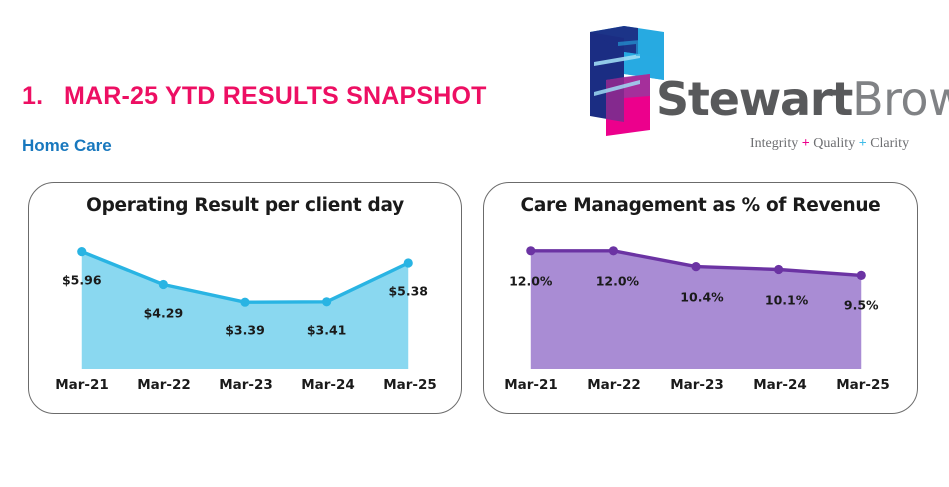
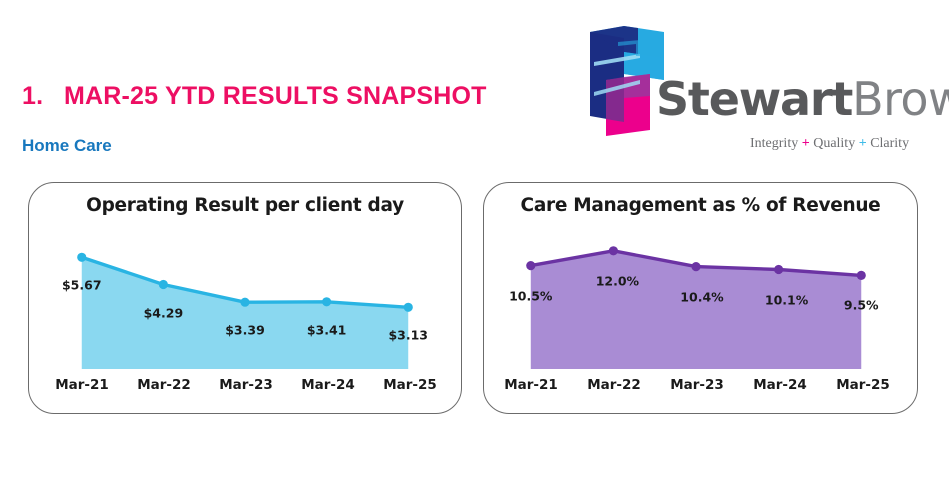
Operating Result per client day/Mar-21: $5.96 -> $5.67
Operating Result per client day/Mar-25: $5.38 -> $3.13
Care Management as % of Revenue/Mar-21: 12.0% -> 10.5%
